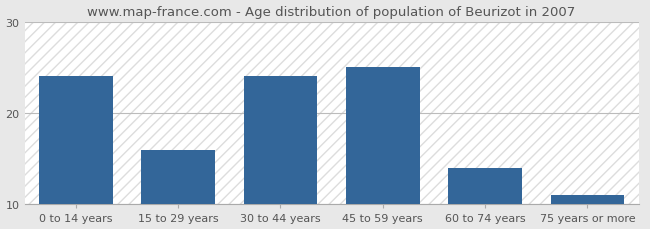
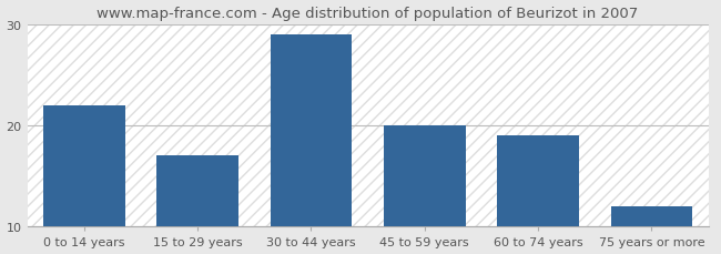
0 to 14 years: 24 -> 22
15 to 29 years: 16 -> 17
30 to 44 years: 24 -> 29
45 to 59 years: 25 -> 20
60 to 74 years: 14 -> 19
75 years or more: 11 -> 12
